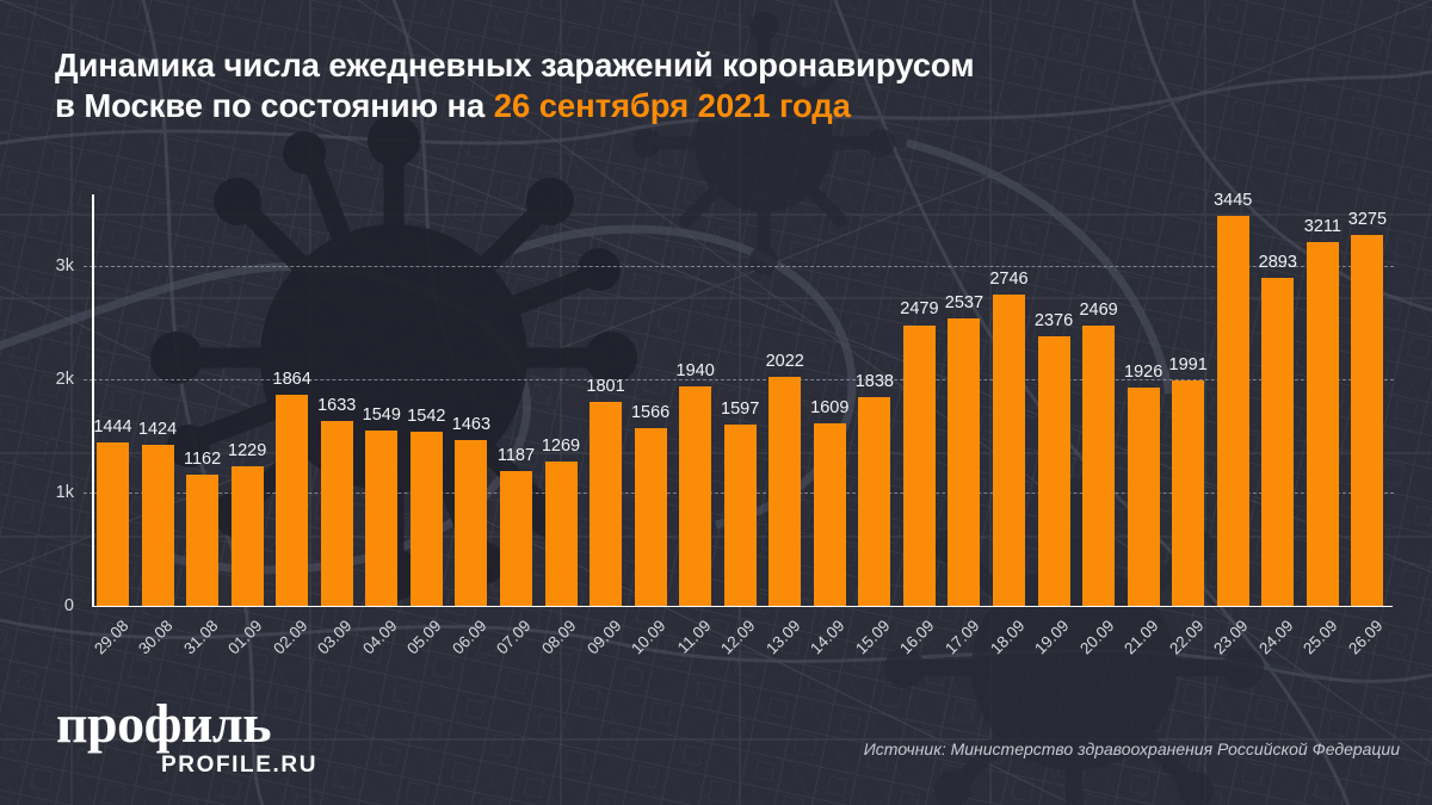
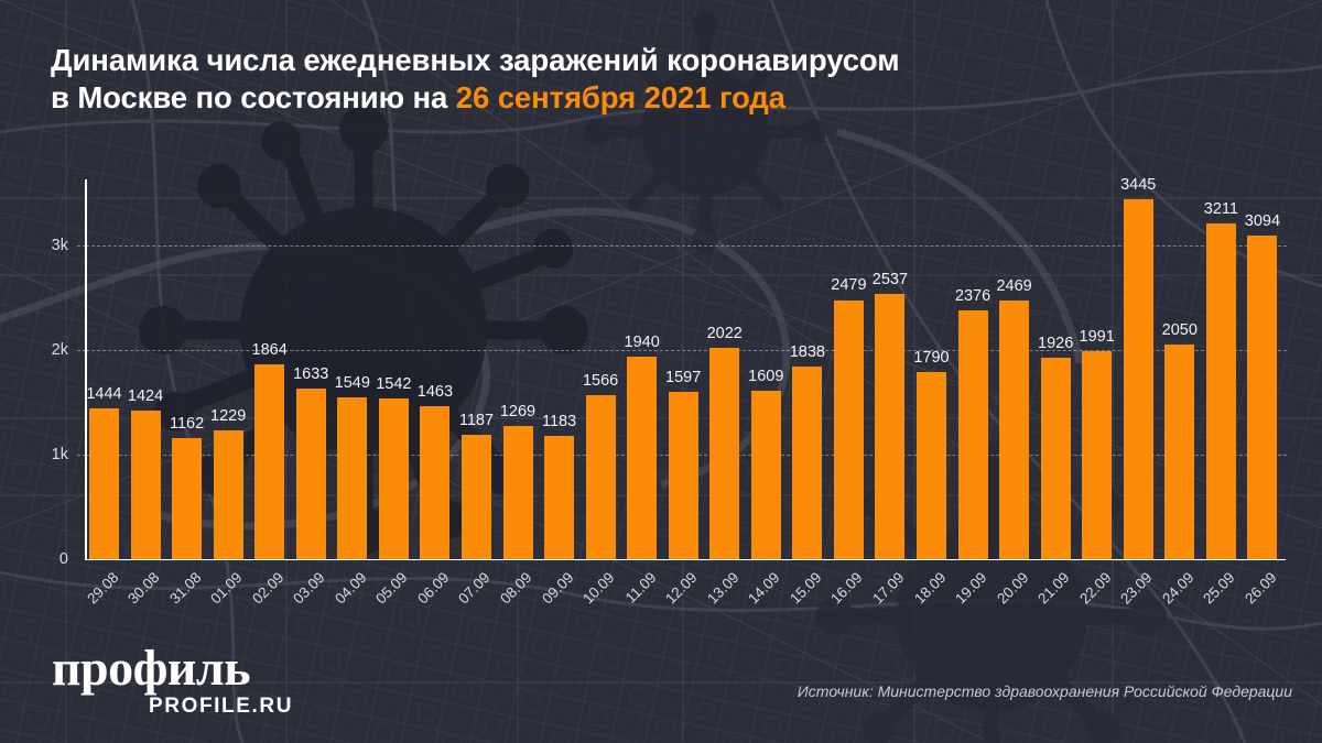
09.09: 1801 -> 1183
18.09: 2746 -> 1790
24.09: 2893 -> 2050
26.09: 3275 -> 3094
